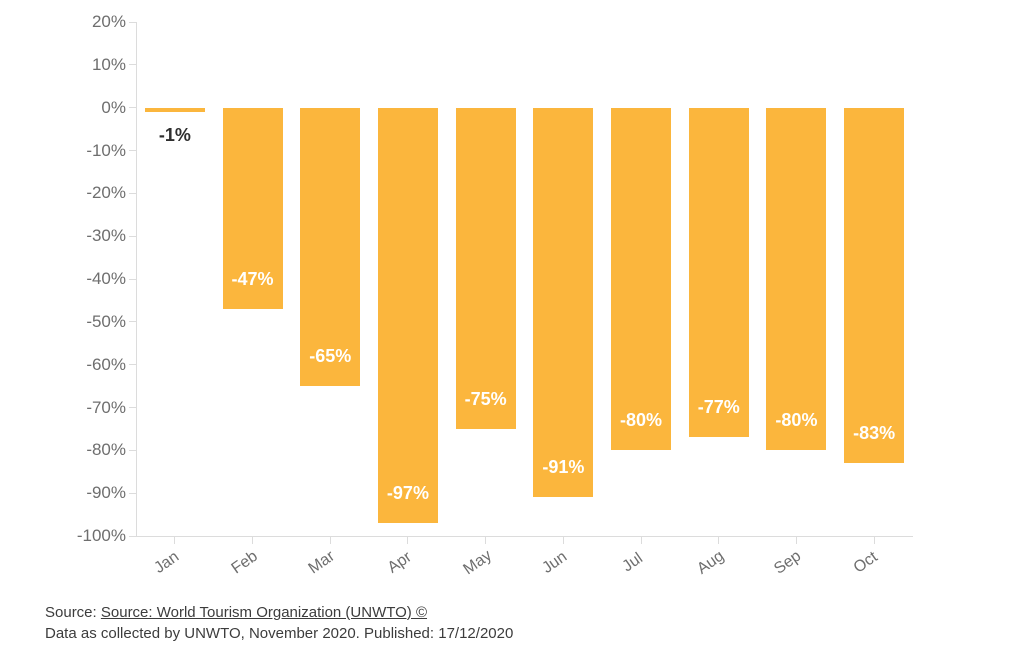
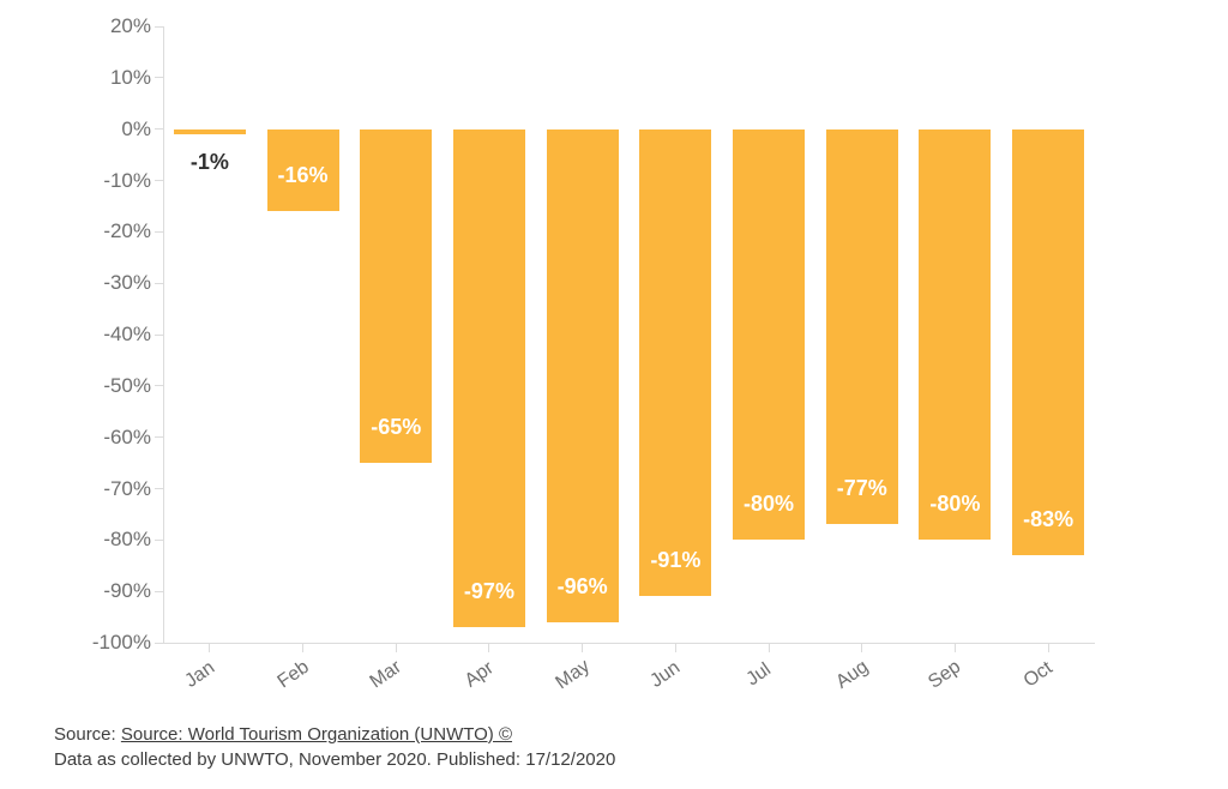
Feb: -47% -> -16%
May: -75% -> -96%
